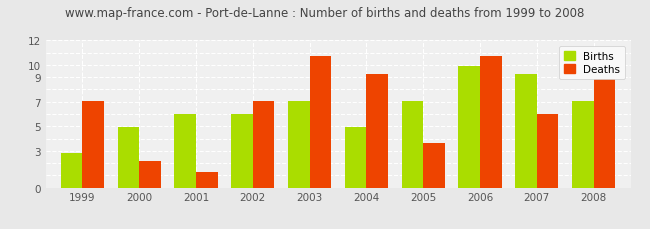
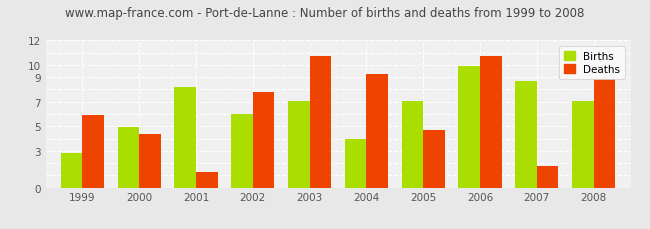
Deaths/1999: 7.1 -> 5.9
Deaths/2000: 2.2 -> 4.4
Births/2001: 6.0 -> 8.2
Deaths/2002: 7.1 -> 7.8
Births/2004: 4.9 -> 4.0
Deaths/2005: 3.6 -> 4.7
Births/2007: 9.3 -> 8.7
Deaths/2007: 6.0 -> 1.8
